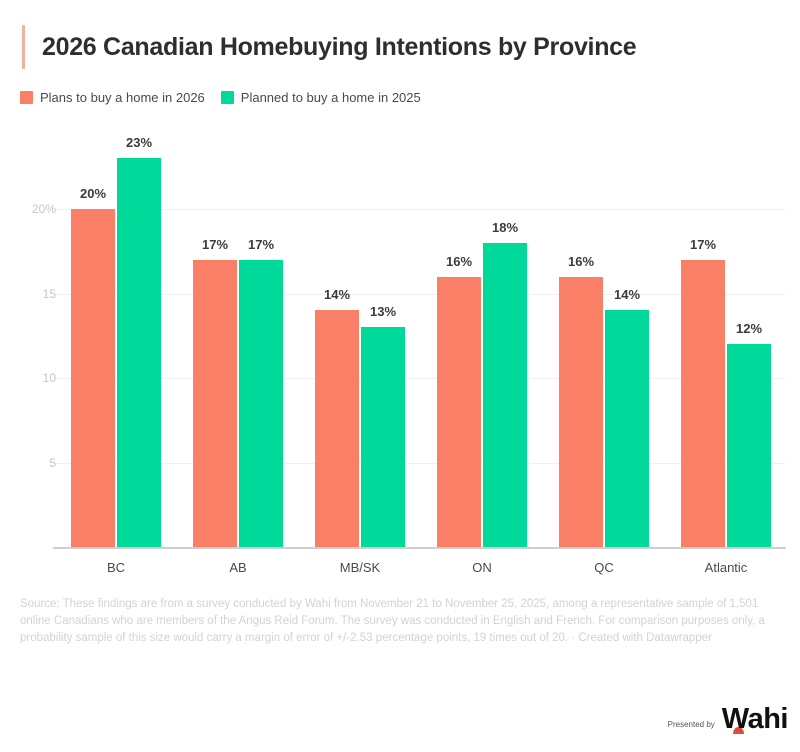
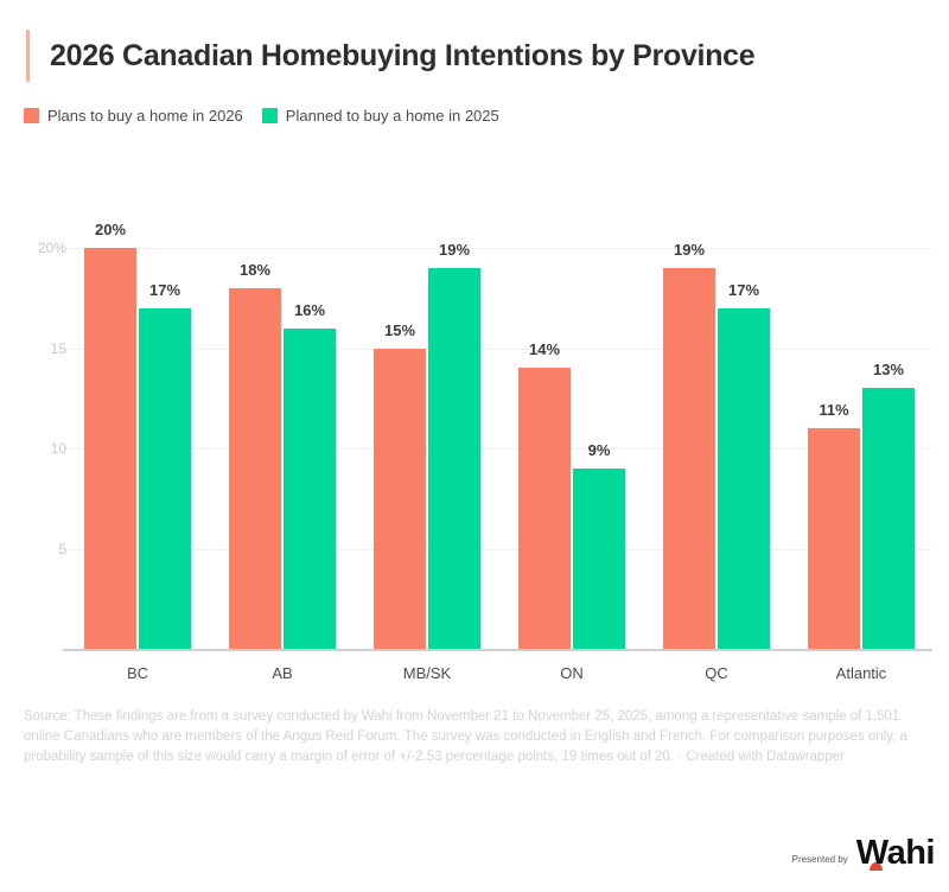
Planned to buy a home in 2025/BC: 23% -> 17%
Plans to buy a home in 2026/AB: 17% -> 18%
Planned to buy a home in 2025/AB: 17% -> 16%
Plans to buy a home in 2026/MB/SK: 14% -> 15%
Planned to buy a home in 2025/MB/SK: 13% -> 19%
Plans to buy a home in 2026/ON: 16% -> 14%
Planned to buy a home in 2025/ON: 18% -> 9%
Plans to buy a home in 2026/QC: 16% -> 19%
Planned to buy a home in 2025/QC: 14% -> 17%
Plans to buy a home in 2026/Atlantic: 17% -> 11%
Planned to buy a home in 2025/Atlantic: 12% -> 13%
